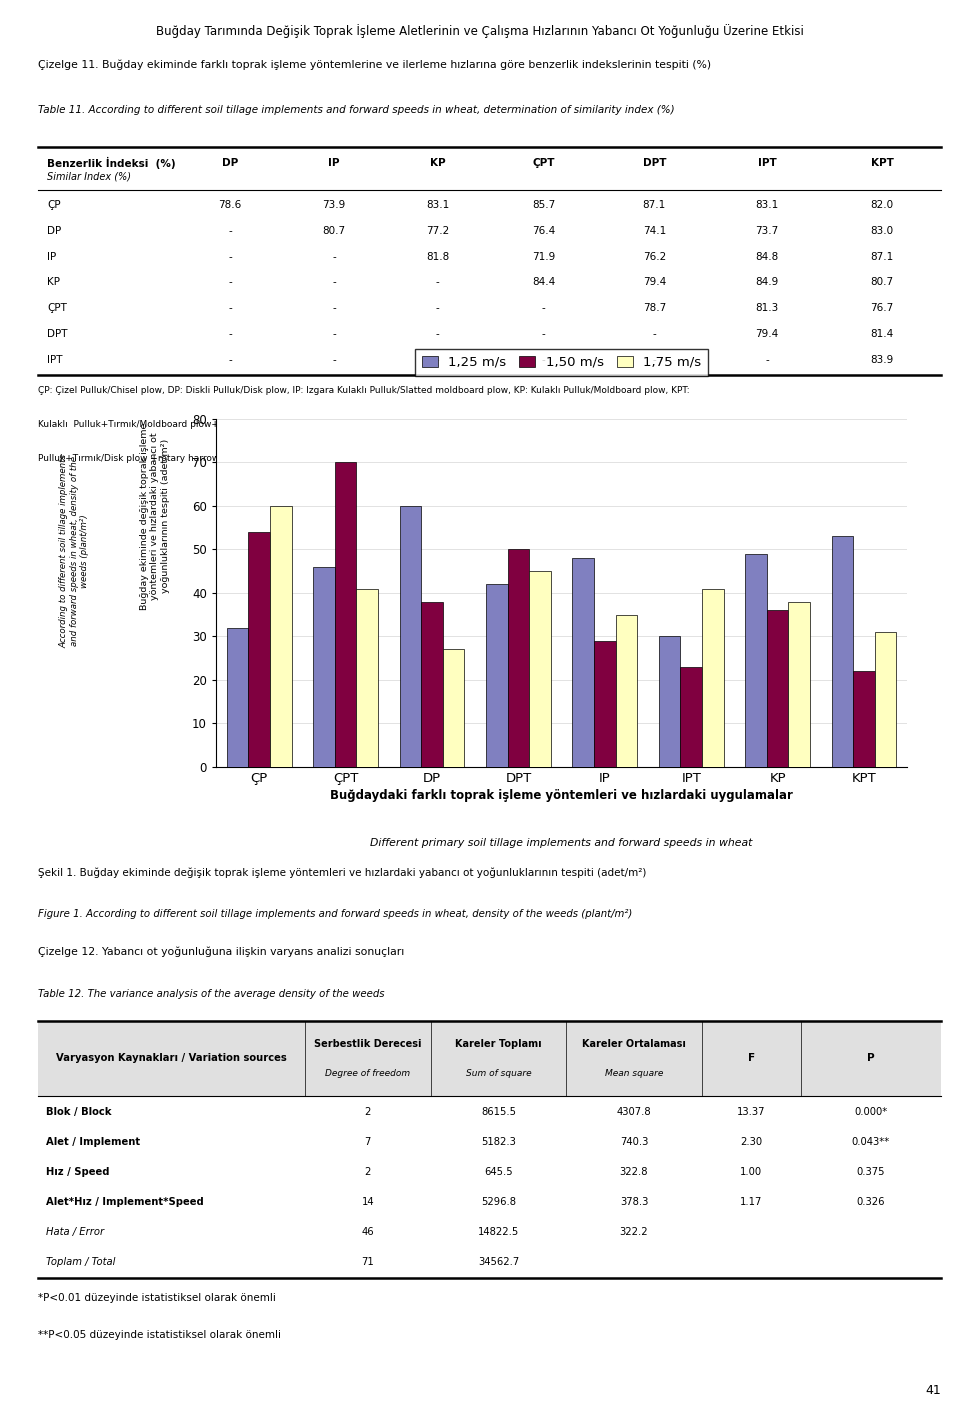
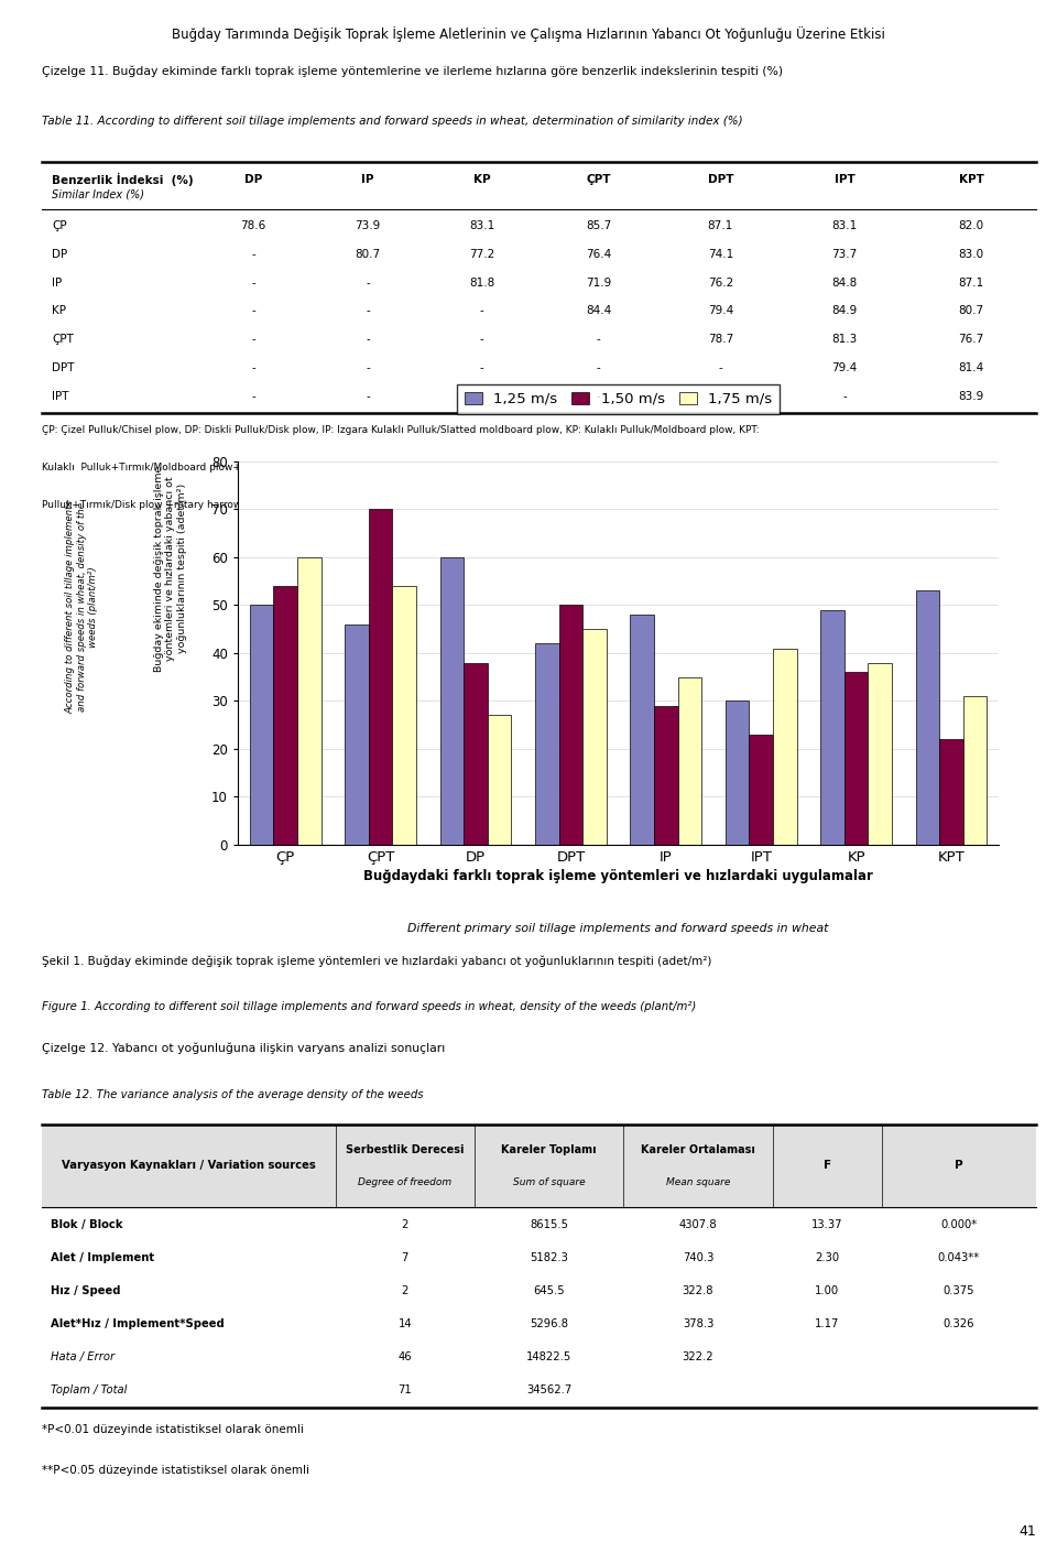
1,25 m/s/ÇP: 32 -> 50
1,75 m/s/ÇPT: 41 -> 54
